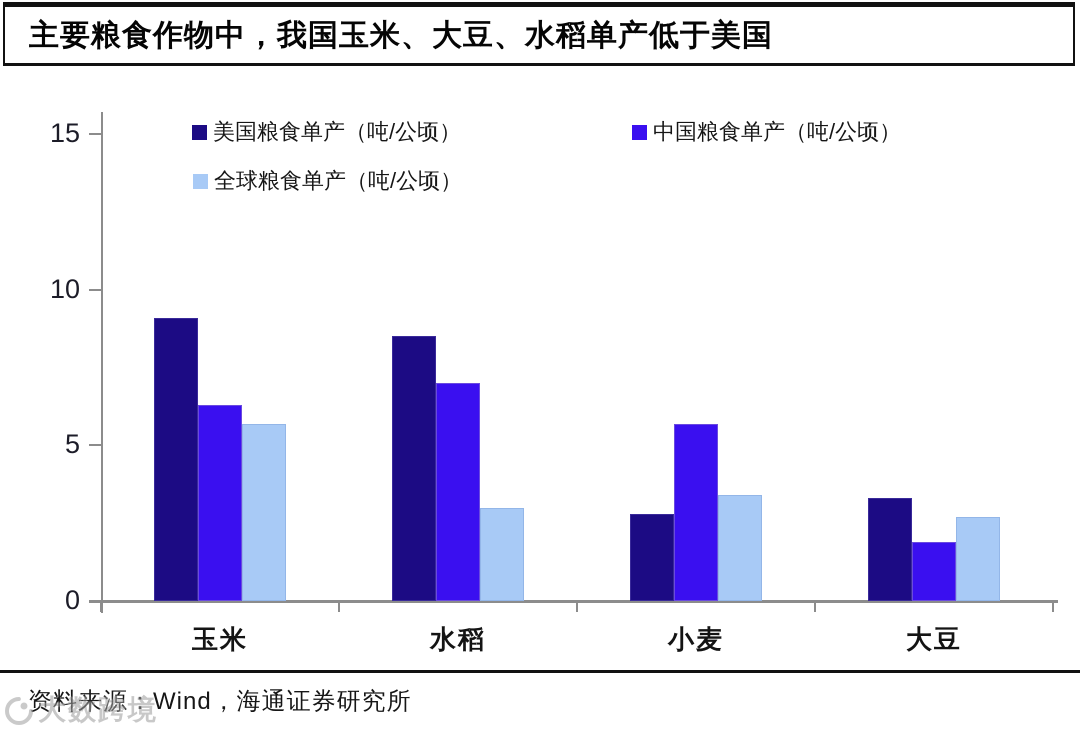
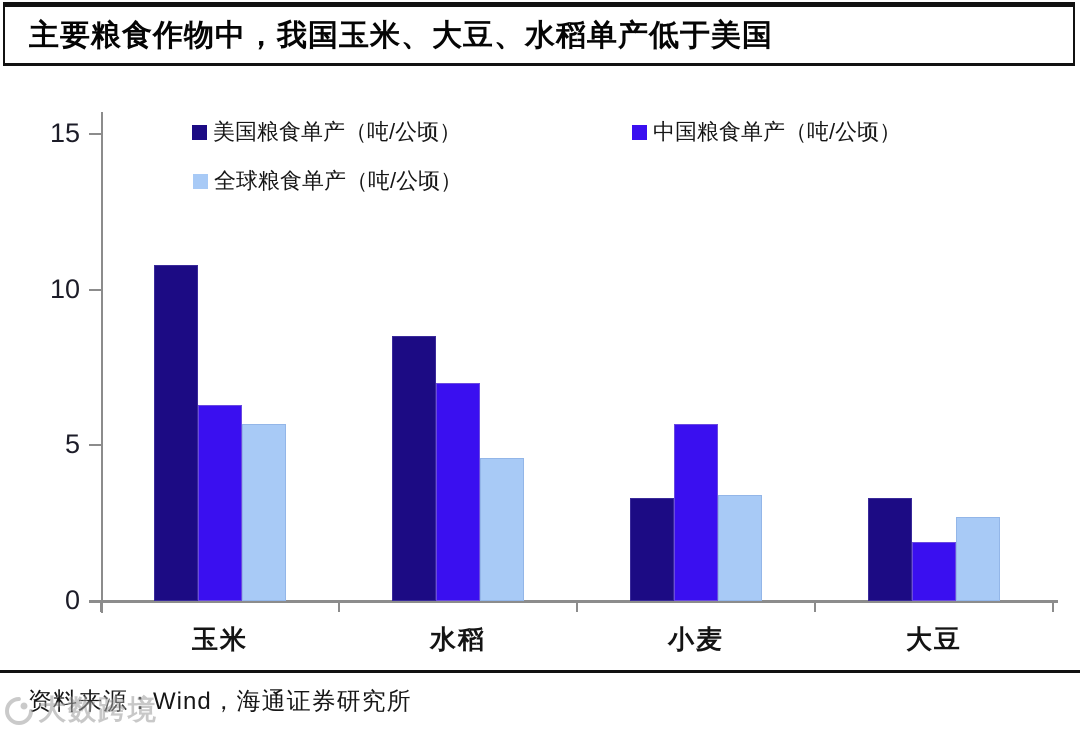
美国粮食单产（吨/公顷）/玉米: 9.1 -> 10.8
全球粮食单产（吨/公顷）/水稻: 3.0 -> 4.6
美国粮食单产（吨/公顷）/小麦: 2.8 -> 3.3
